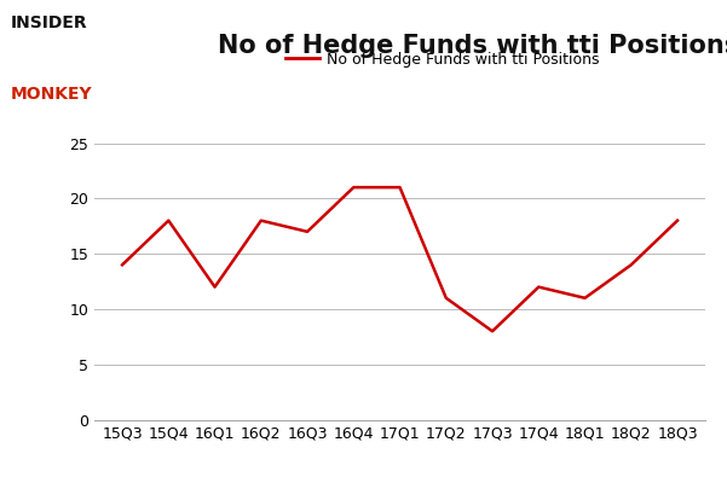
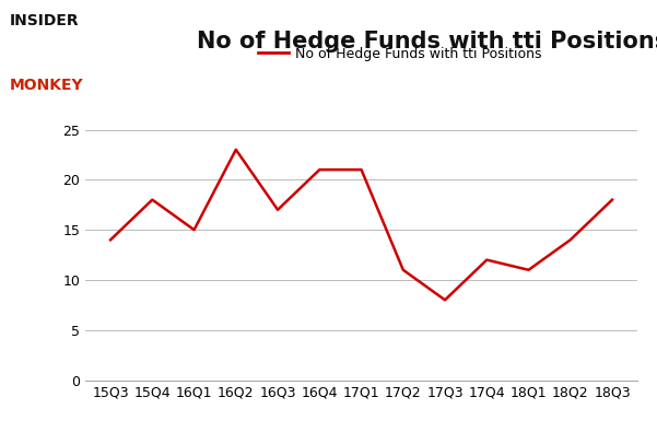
16Q1: 12 -> 15
16Q2: 18 -> 23
